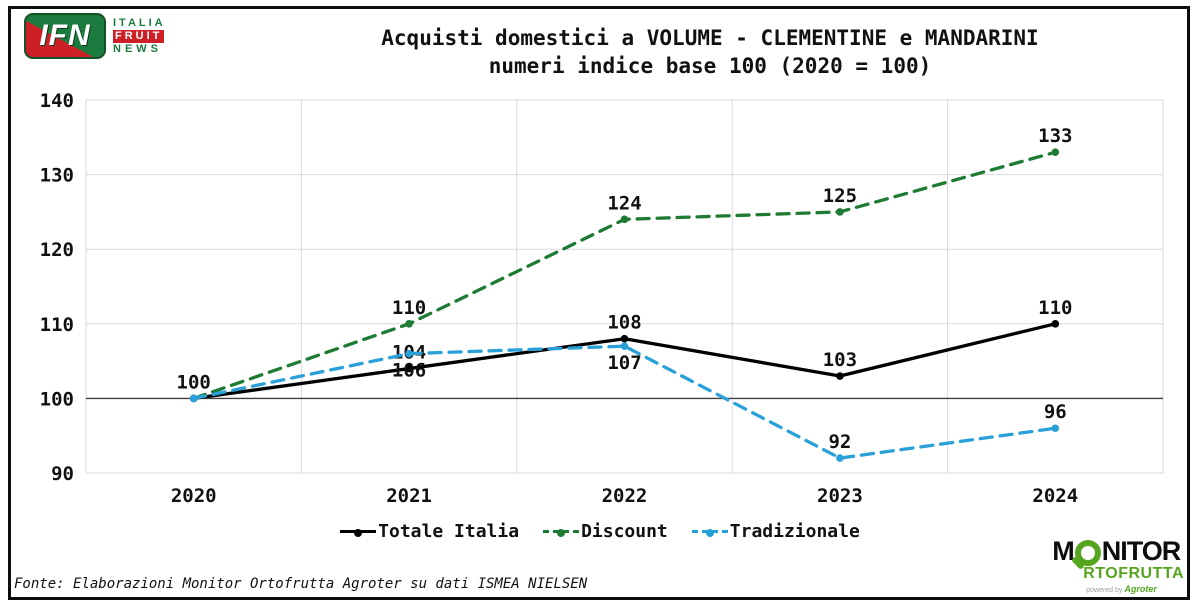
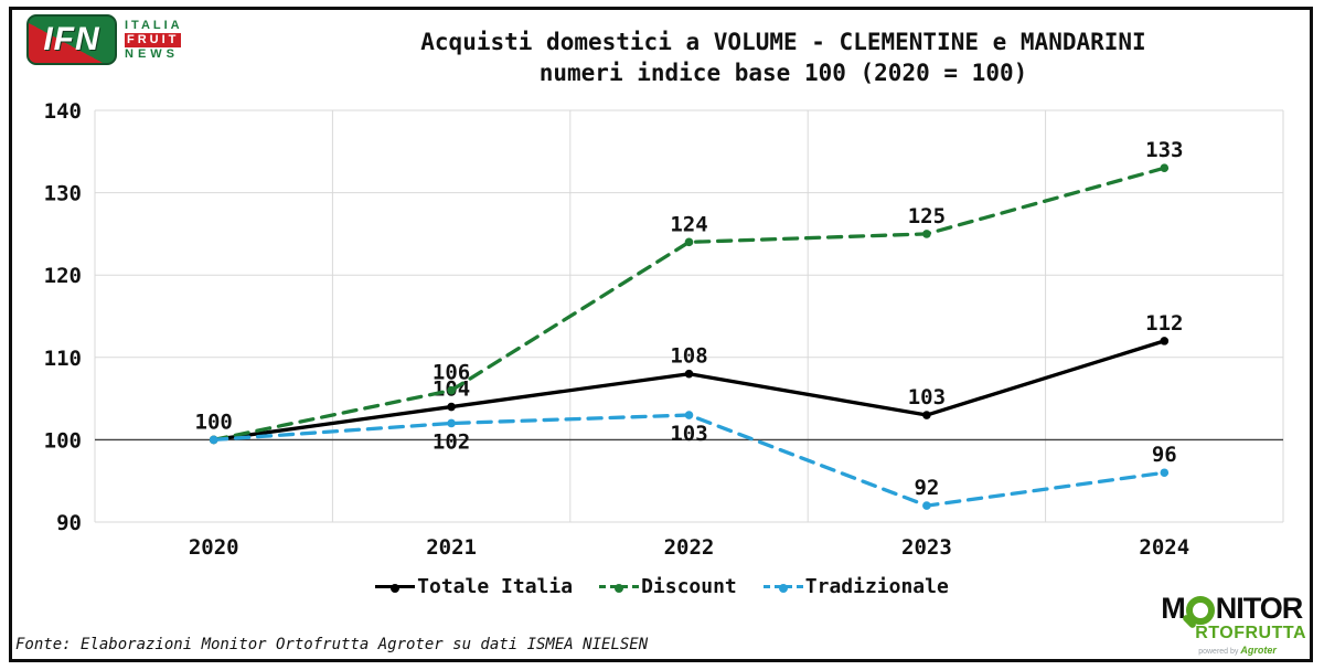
Discount/2021: 110 -> 106
Tradizionale/2021: 106 -> 102
Tradizionale/2022: 107 -> 103
Totale Italia/2024: 110 -> 112
